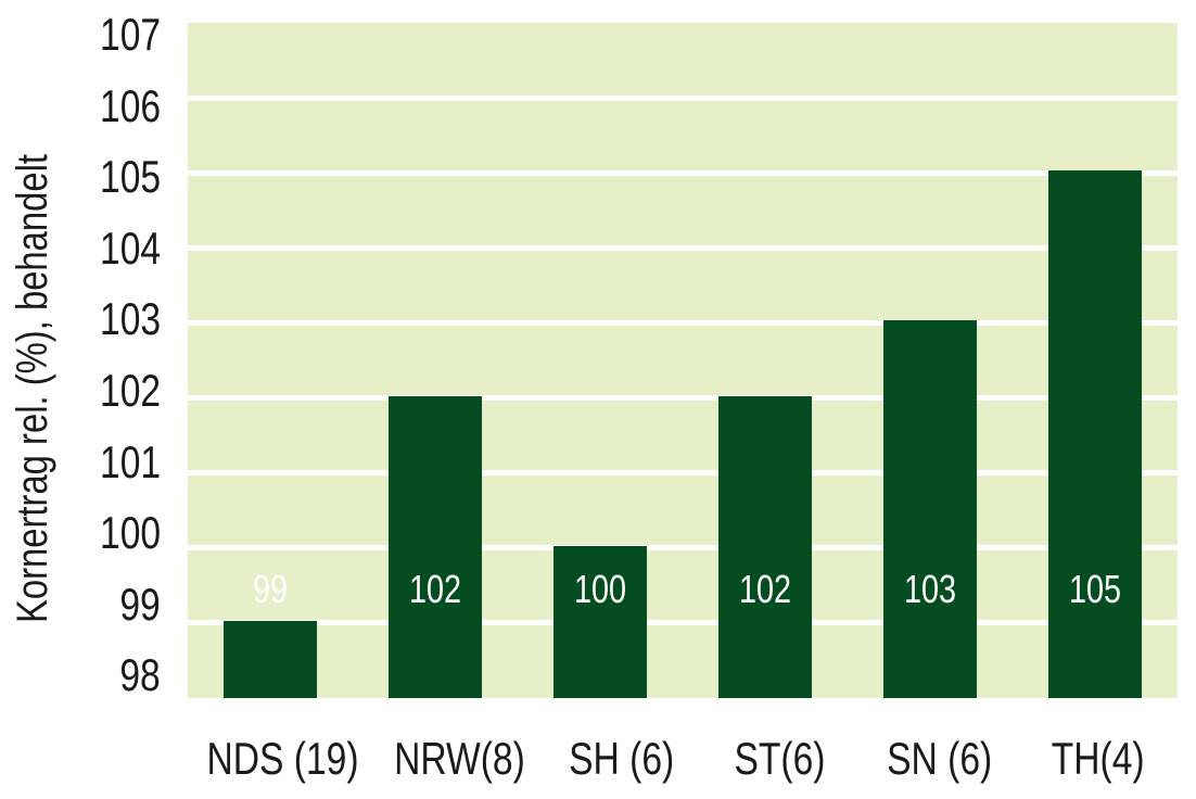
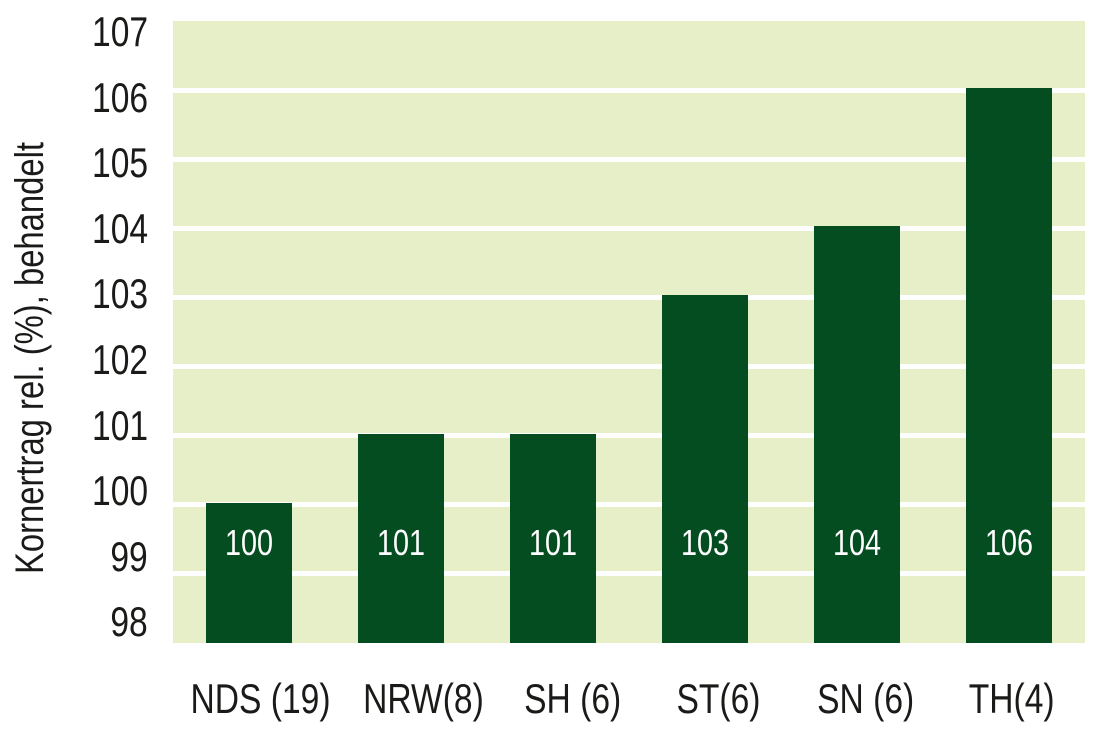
NDS (19): 99 -> 100
NRW(8): 102 -> 101
SH (6): 100 -> 101
ST(6): 102 -> 103
SN (6): 103 -> 104
TH(4): 105 -> 106
